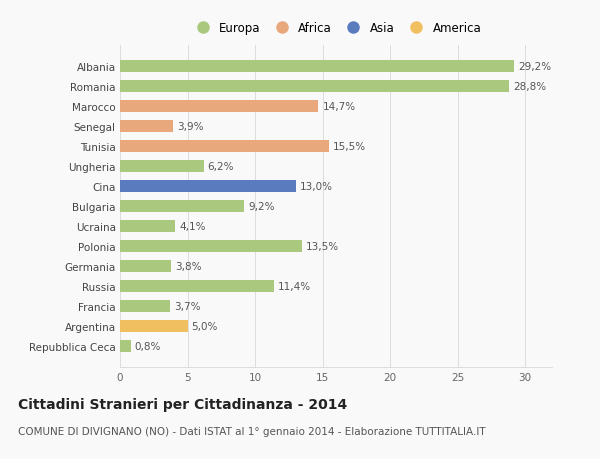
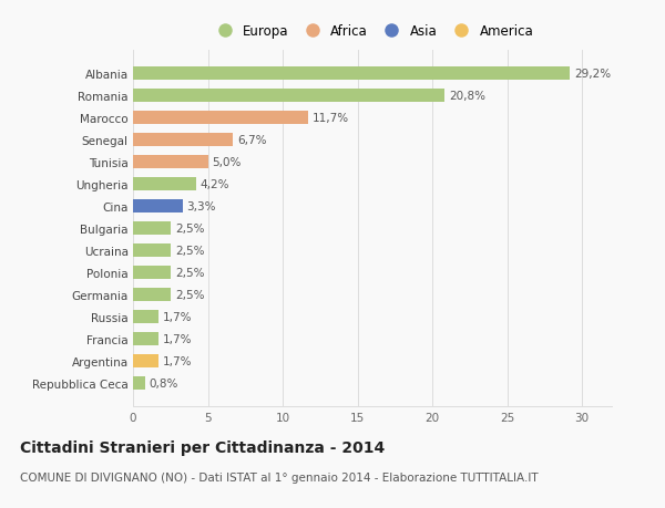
Romania: 28,8% -> 20,8%
Marocco: 14,7% -> 11,7%
Senegal: 3,9% -> 6,7%
Tunisia: 15,5% -> 5,0%
Ungheria: 6,2% -> 4,2%
Cina: 13,0% -> 3,3%
Bulgaria: 9,2% -> 2,5%
Ucraina: 4,1% -> 2,5%
Polonia: 13,5% -> 2,5%
Germania: 3,8% -> 2,5%
Russia: 11,4% -> 1,7%
Francia: 3,7% -> 1,7%
Argentina: 5,0% -> 1,7%
